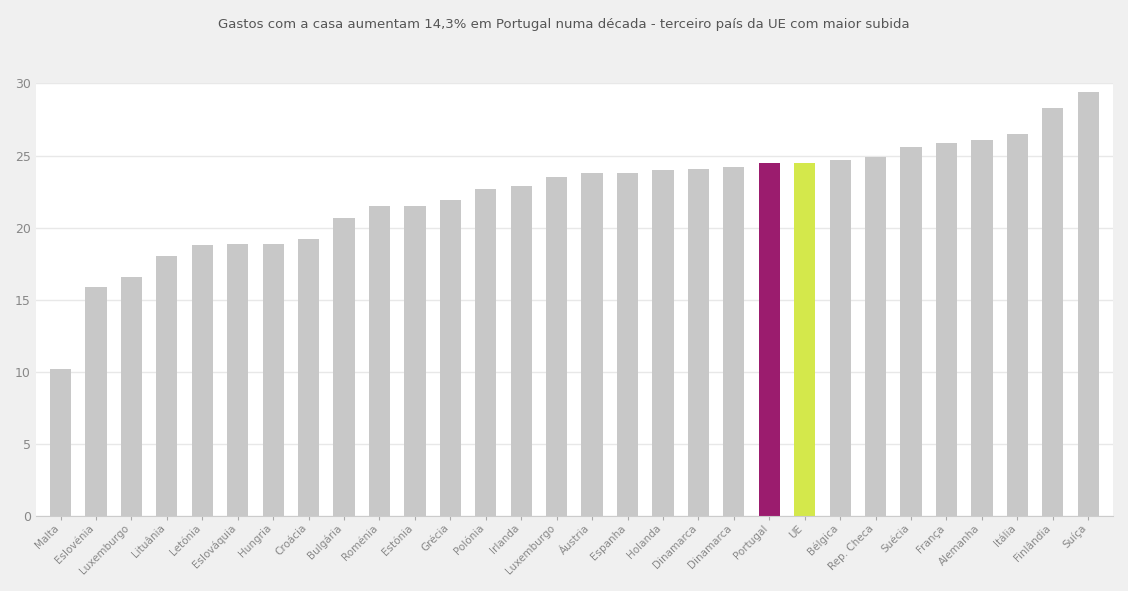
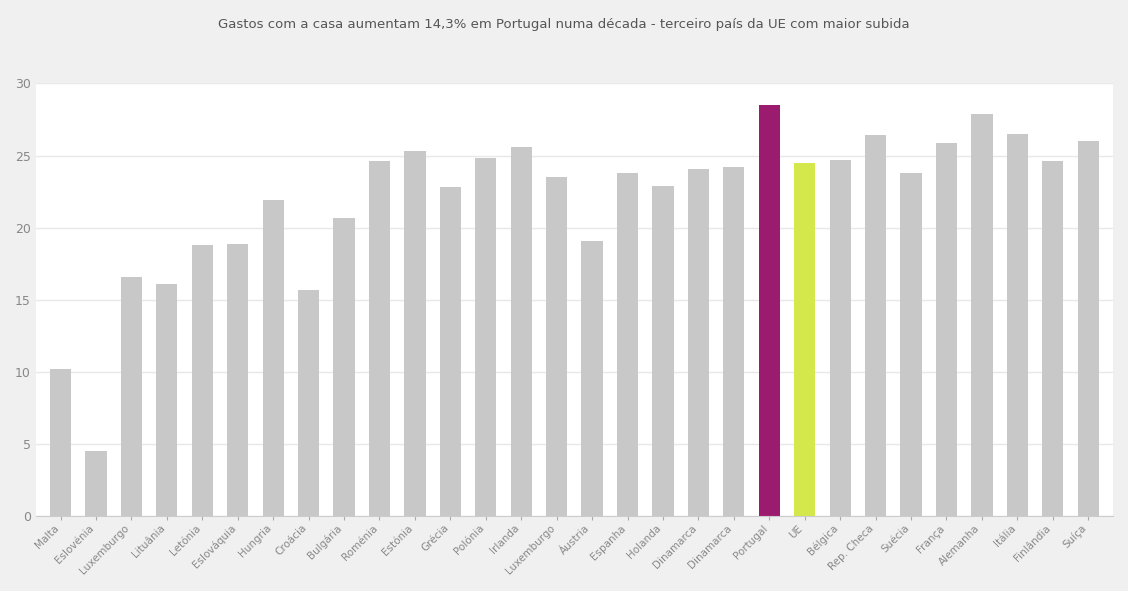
Eslovénia: 15.9 -> 4.5
Lituânia: 18.0 -> 16.1
Hungria: 18.9 -> 21.9
Croácia: 19.2 -> 15.7
Roménia: 21.5 -> 24.6
Estónia: 21.5 -> 25.3
Grécia: 21.9 -> 22.8
Polónia: 22.7 -> 24.8
Irlanda: 22.9 -> 25.6
Áustria: 23.8 -> 19.1
Holanda: 24.0 -> 22.9
Portugal: 24.5 -> 28.5
Rep. Checa: 24.9 -> 26.4
Suécia: 25.6 -> 23.8
Alemanha: 26.1 -> 27.9
Finlândia: 28.3 -> 24.6
Suíça: 29.4 -> 26.0
